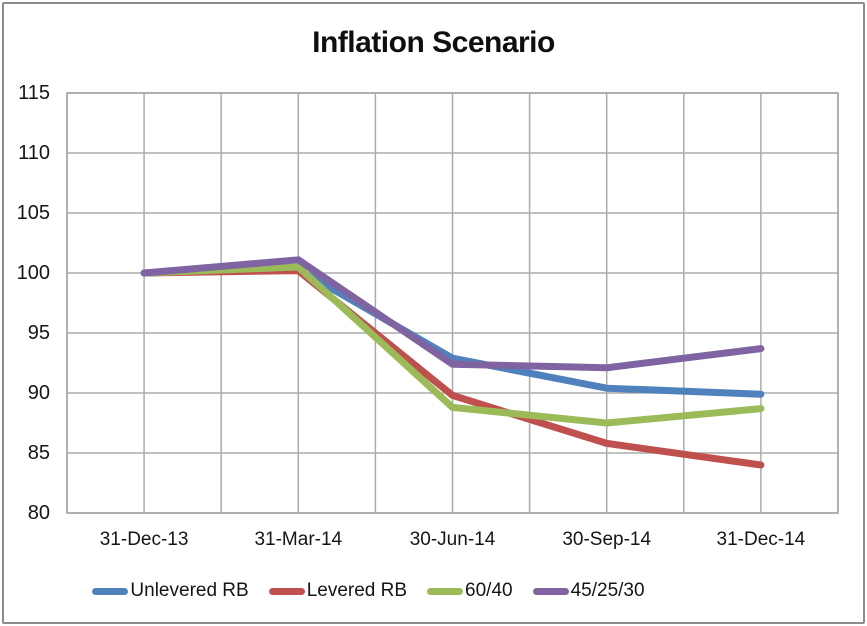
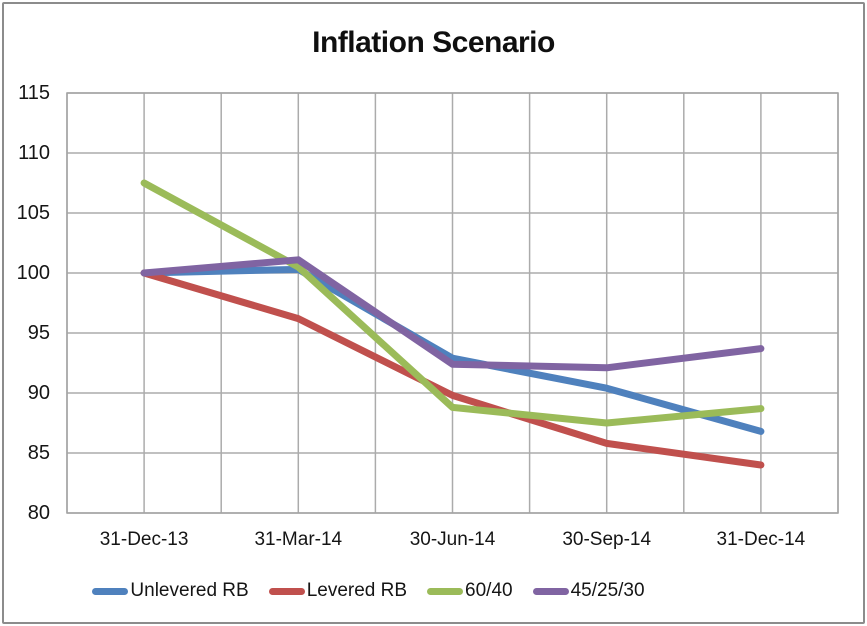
60/40/31-Dec-13: 100.0 -> 107.5
Levered RB/31-Mar-14: 100.2 -> 96.2
Unlevered RB/31-Dec-14: 89.9 -> 86.8
